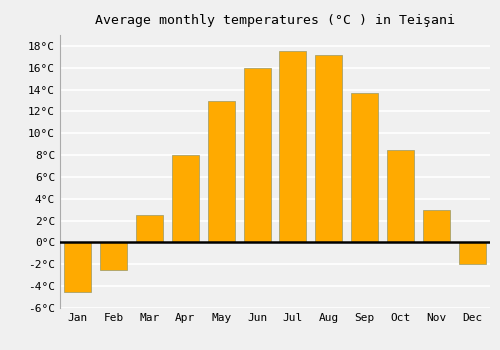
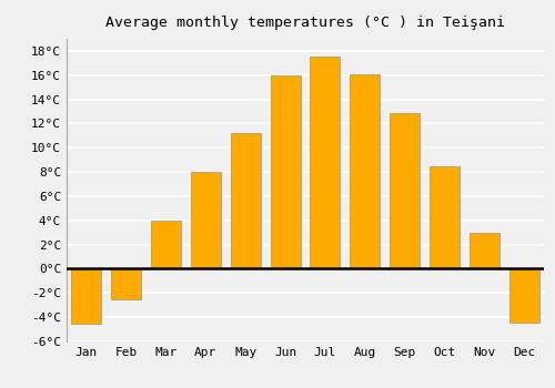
Mar: 2.5°C -> 4.0°C
May: 13.0°C -> 11.2°C
Aug: 17.2°C -> 16.1°C
Sep: 13.7°C -> 12.9°C
Dec: -2.0°C -> -4.4°C
